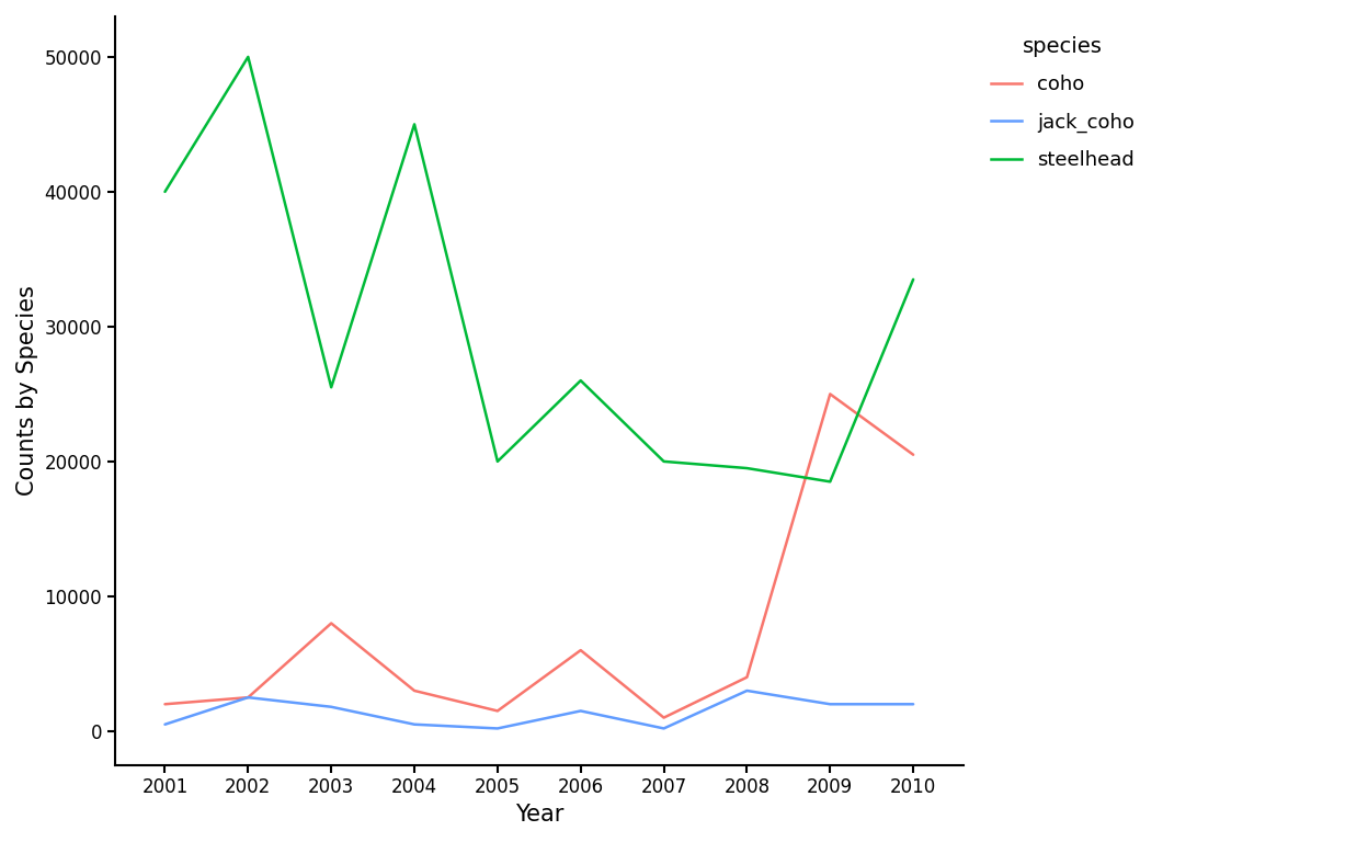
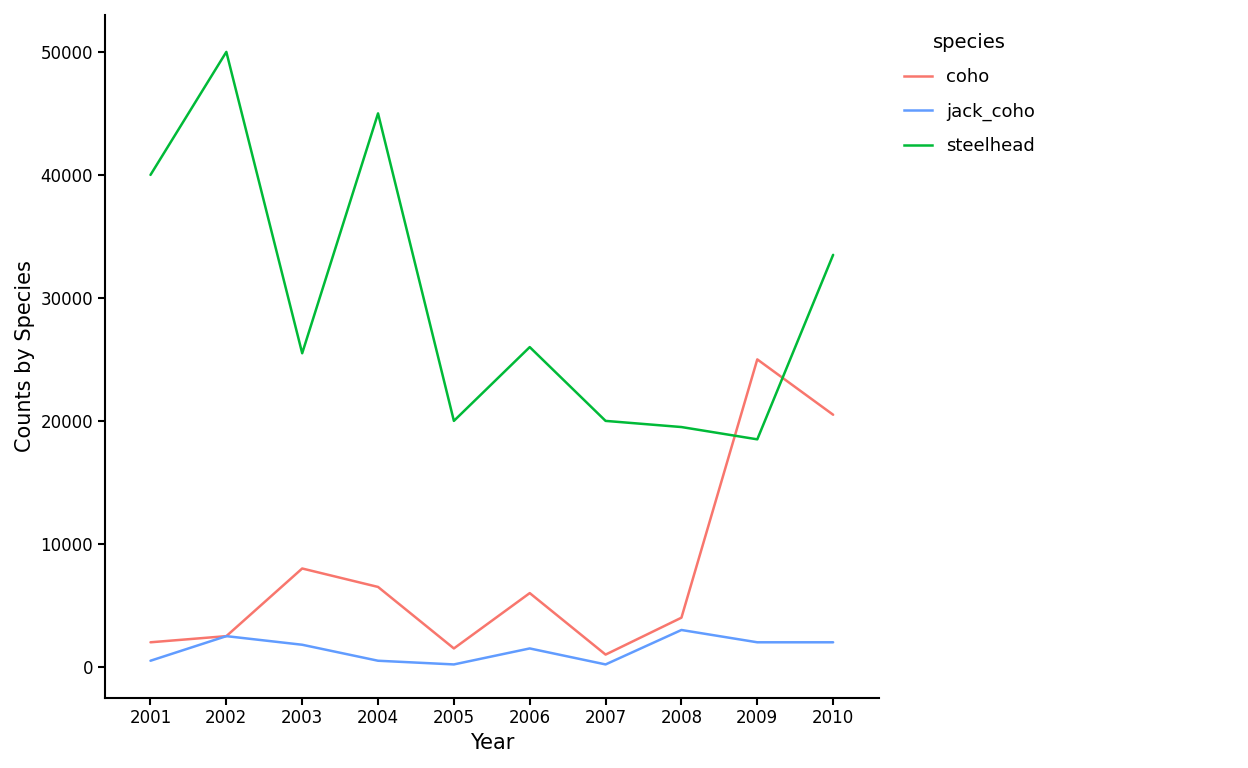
coho/2004: 3000 -> 6500
